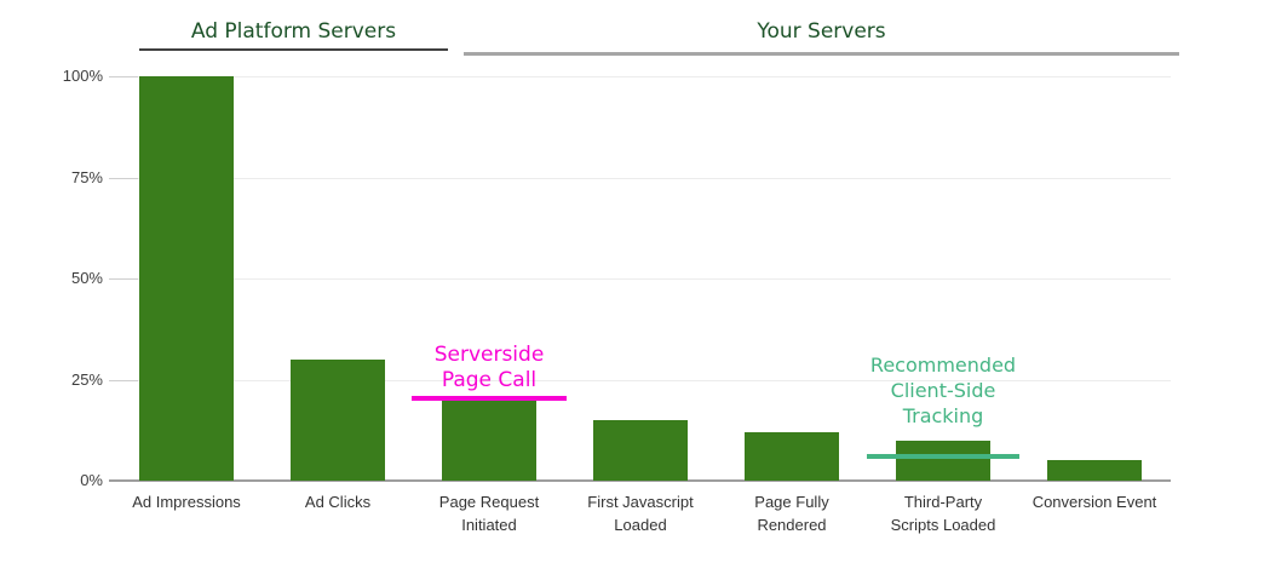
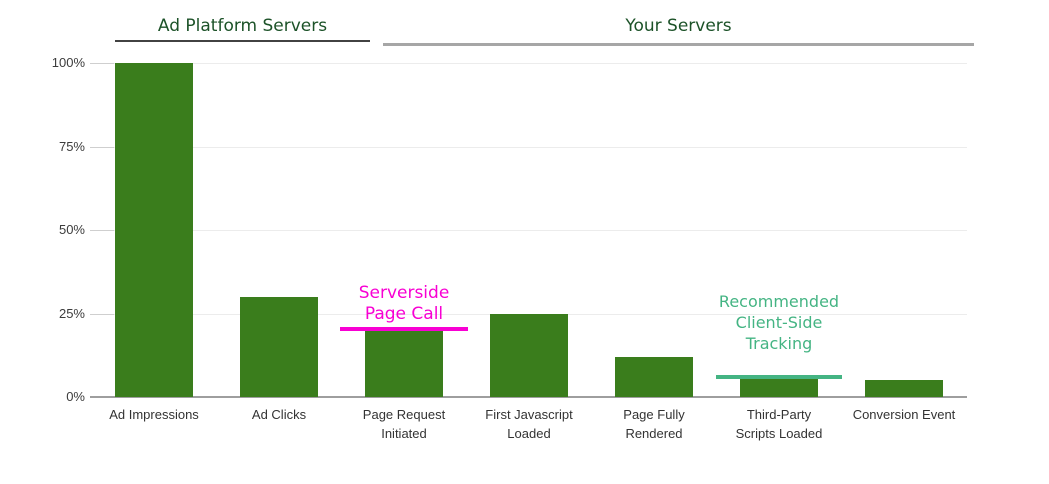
First Javascript Loaded: 15% -> 25%
Third-Party Scripts Loaded: 10% -> 6%
